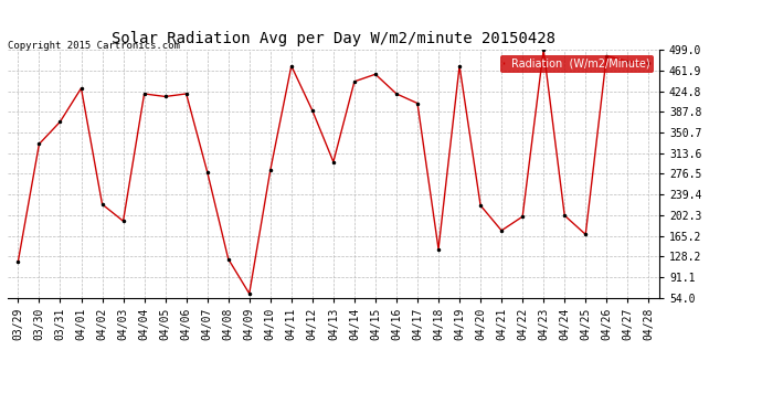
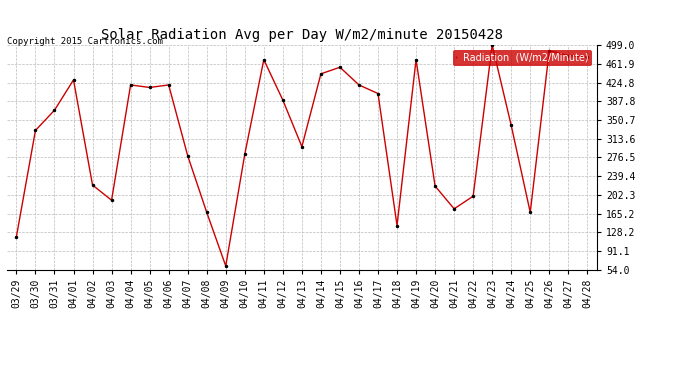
04/08: 124 -> 168
04/24: 202 -> 340
